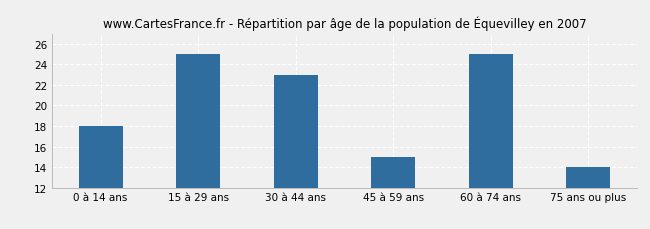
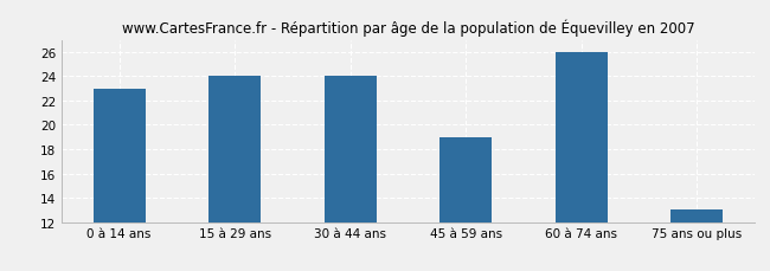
0 à 14 ans: 18 -> 23
15 à 29 ans: 25 -> 24
30 à 44 ans: 23 -> 24
45 à 59 ans: 15 -> 19
60 à 74 ans: 25 -> 26
75 ans ou plus: 14 -> 13
